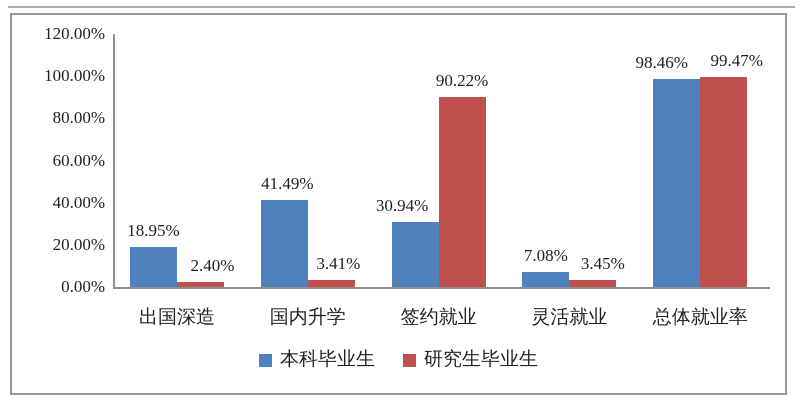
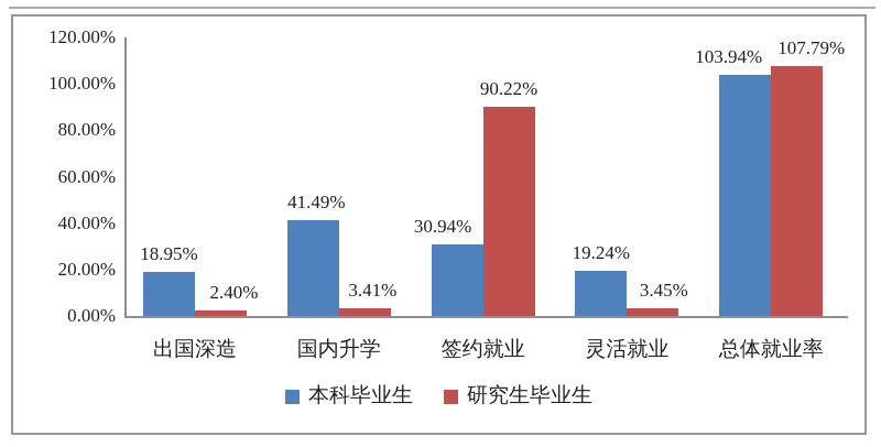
本科毕业生/灵活就业: 7.08% -> 19.24%
本科毕业生/总体就业率: 98.46% -> 103.94%
研究生毕业生/总体就业率: 99.47% -> 107.79%
